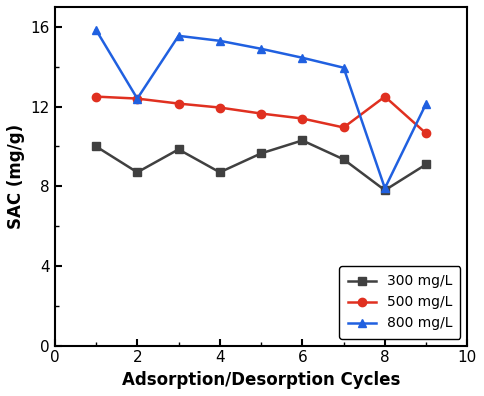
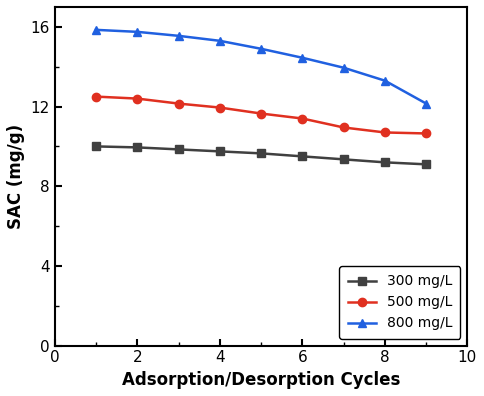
300 mg/L/2: 8.7 -> 9.9
800 mg/L/2: 12.4 -> 15.8
300 mg/L/4: 8.7 -> 9.8
300 mg/L/6: 10.3 -> 9.5
300 mg/L/8: 7.8 -> 9.2
500 mg/L/8: 12.5 -> 10.7
800 mg/L/8: 7.9 -> 13.3
